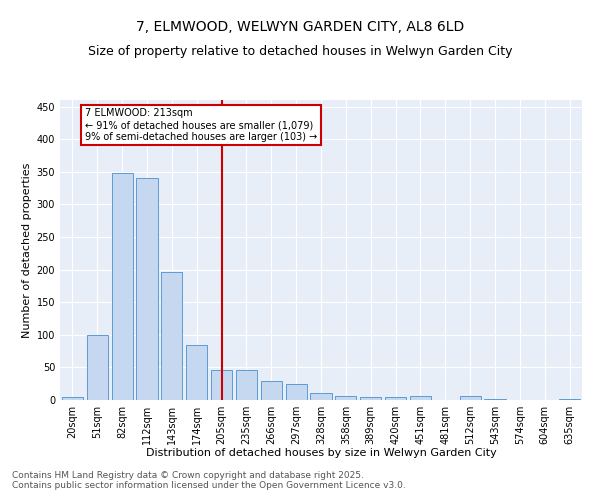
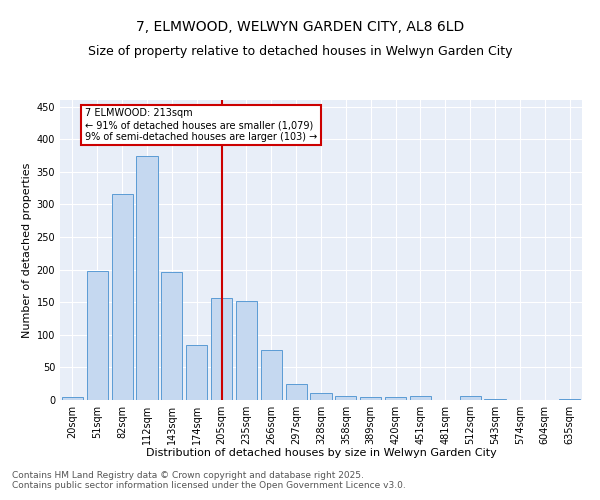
51sqm: 99 -> 198
82sqm: 348 -> 316
112sqm: 341 -> 374
205sqm: 46 -> 156
235sqm: 46 -> 152
266sqm: 29 -> 76
